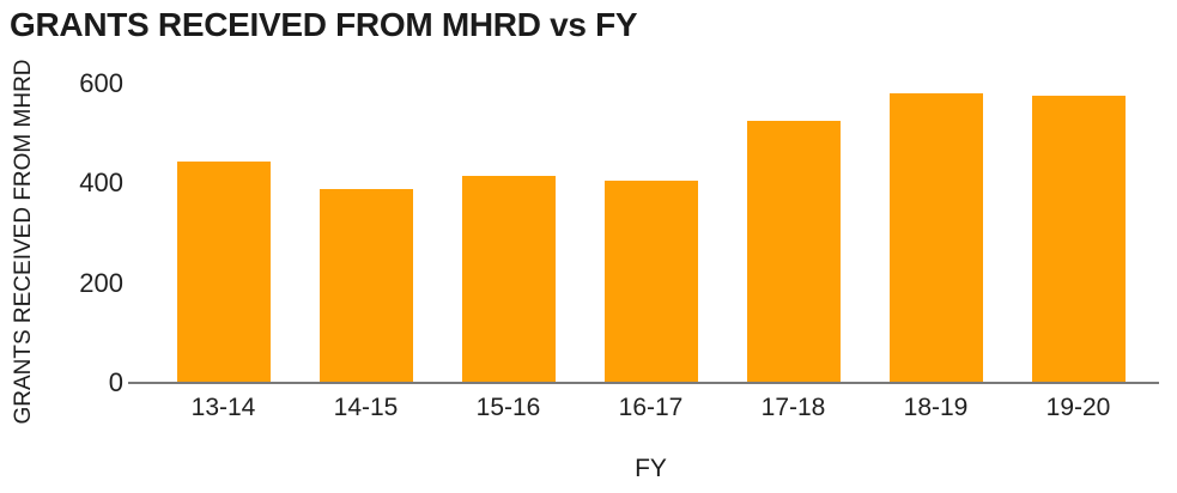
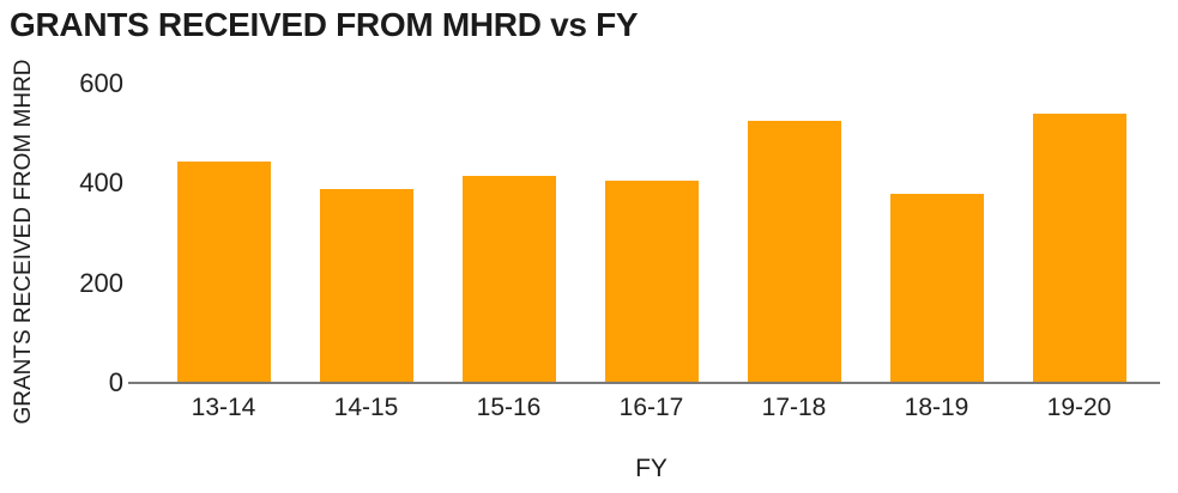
18-19: 580 -> 380
19-20: 580 -> 540
